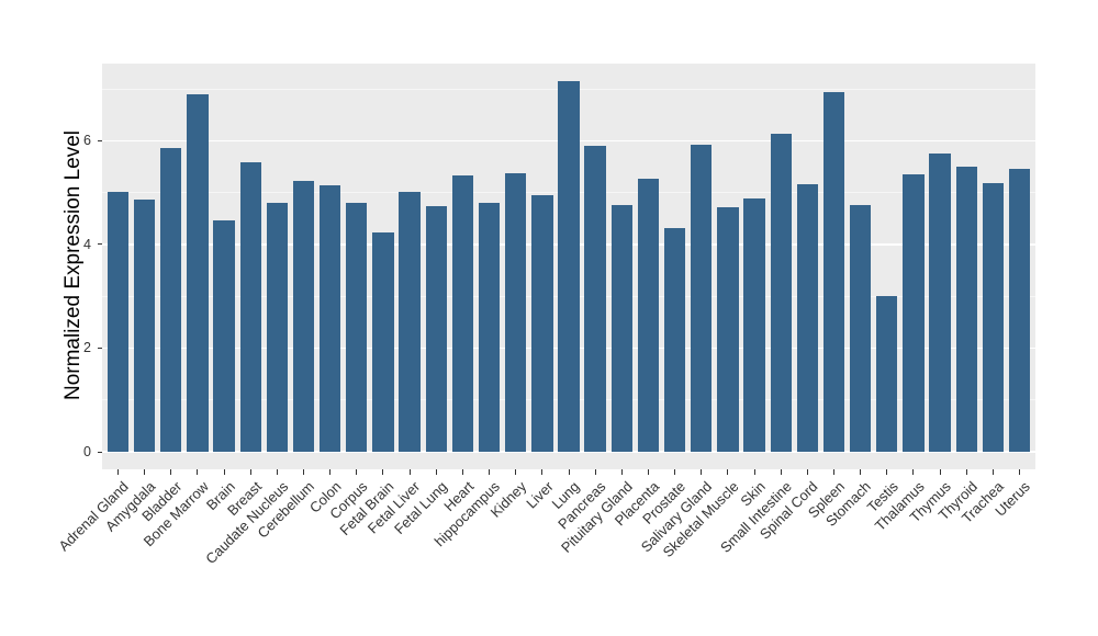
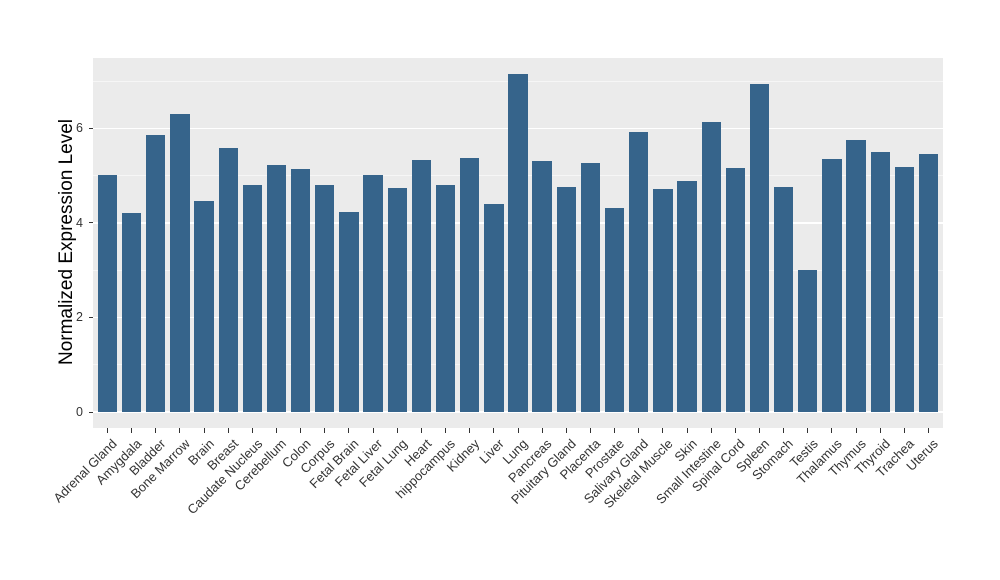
Amygdala: 4.9 -> 4.2
Bone Marrow: 6.9 -> 6.3
Liver: 5.0 -> 4.4
Pancreas: 5.9 -> 5.3
